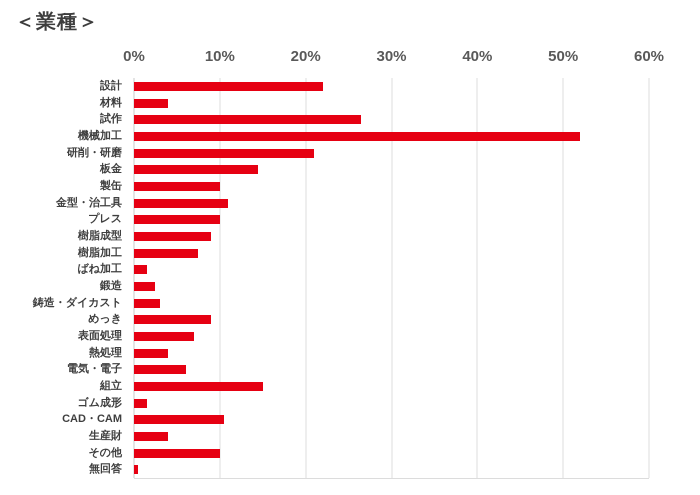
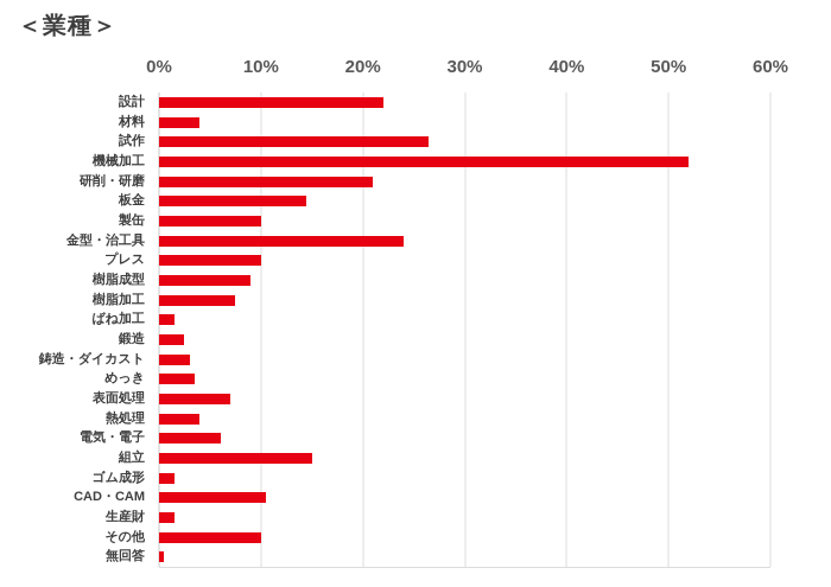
金型・治工具: 11% -> 24%
めっき: 9% -> 4%
生産財: 4% -> 2%
